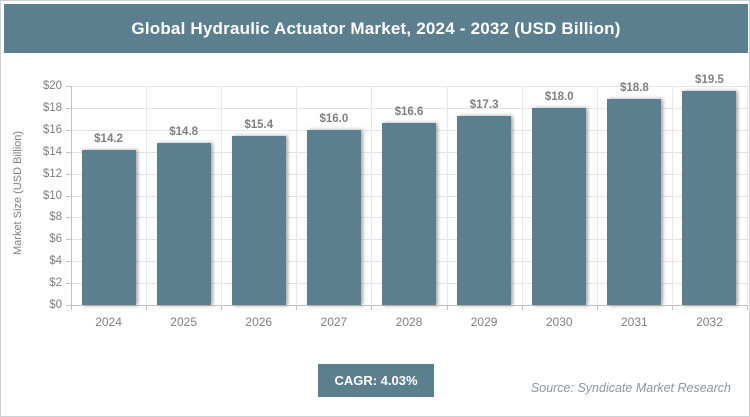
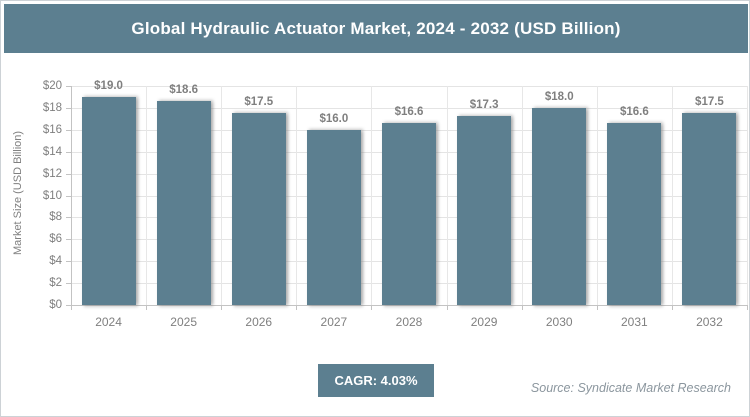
2024: $14.2 -> $19.0
2025: $14.8 -> $18.6
2026: $15.4 -> $17.5
2031: $18.8 -> $16.6
2032: $19.5 -> $17.5
